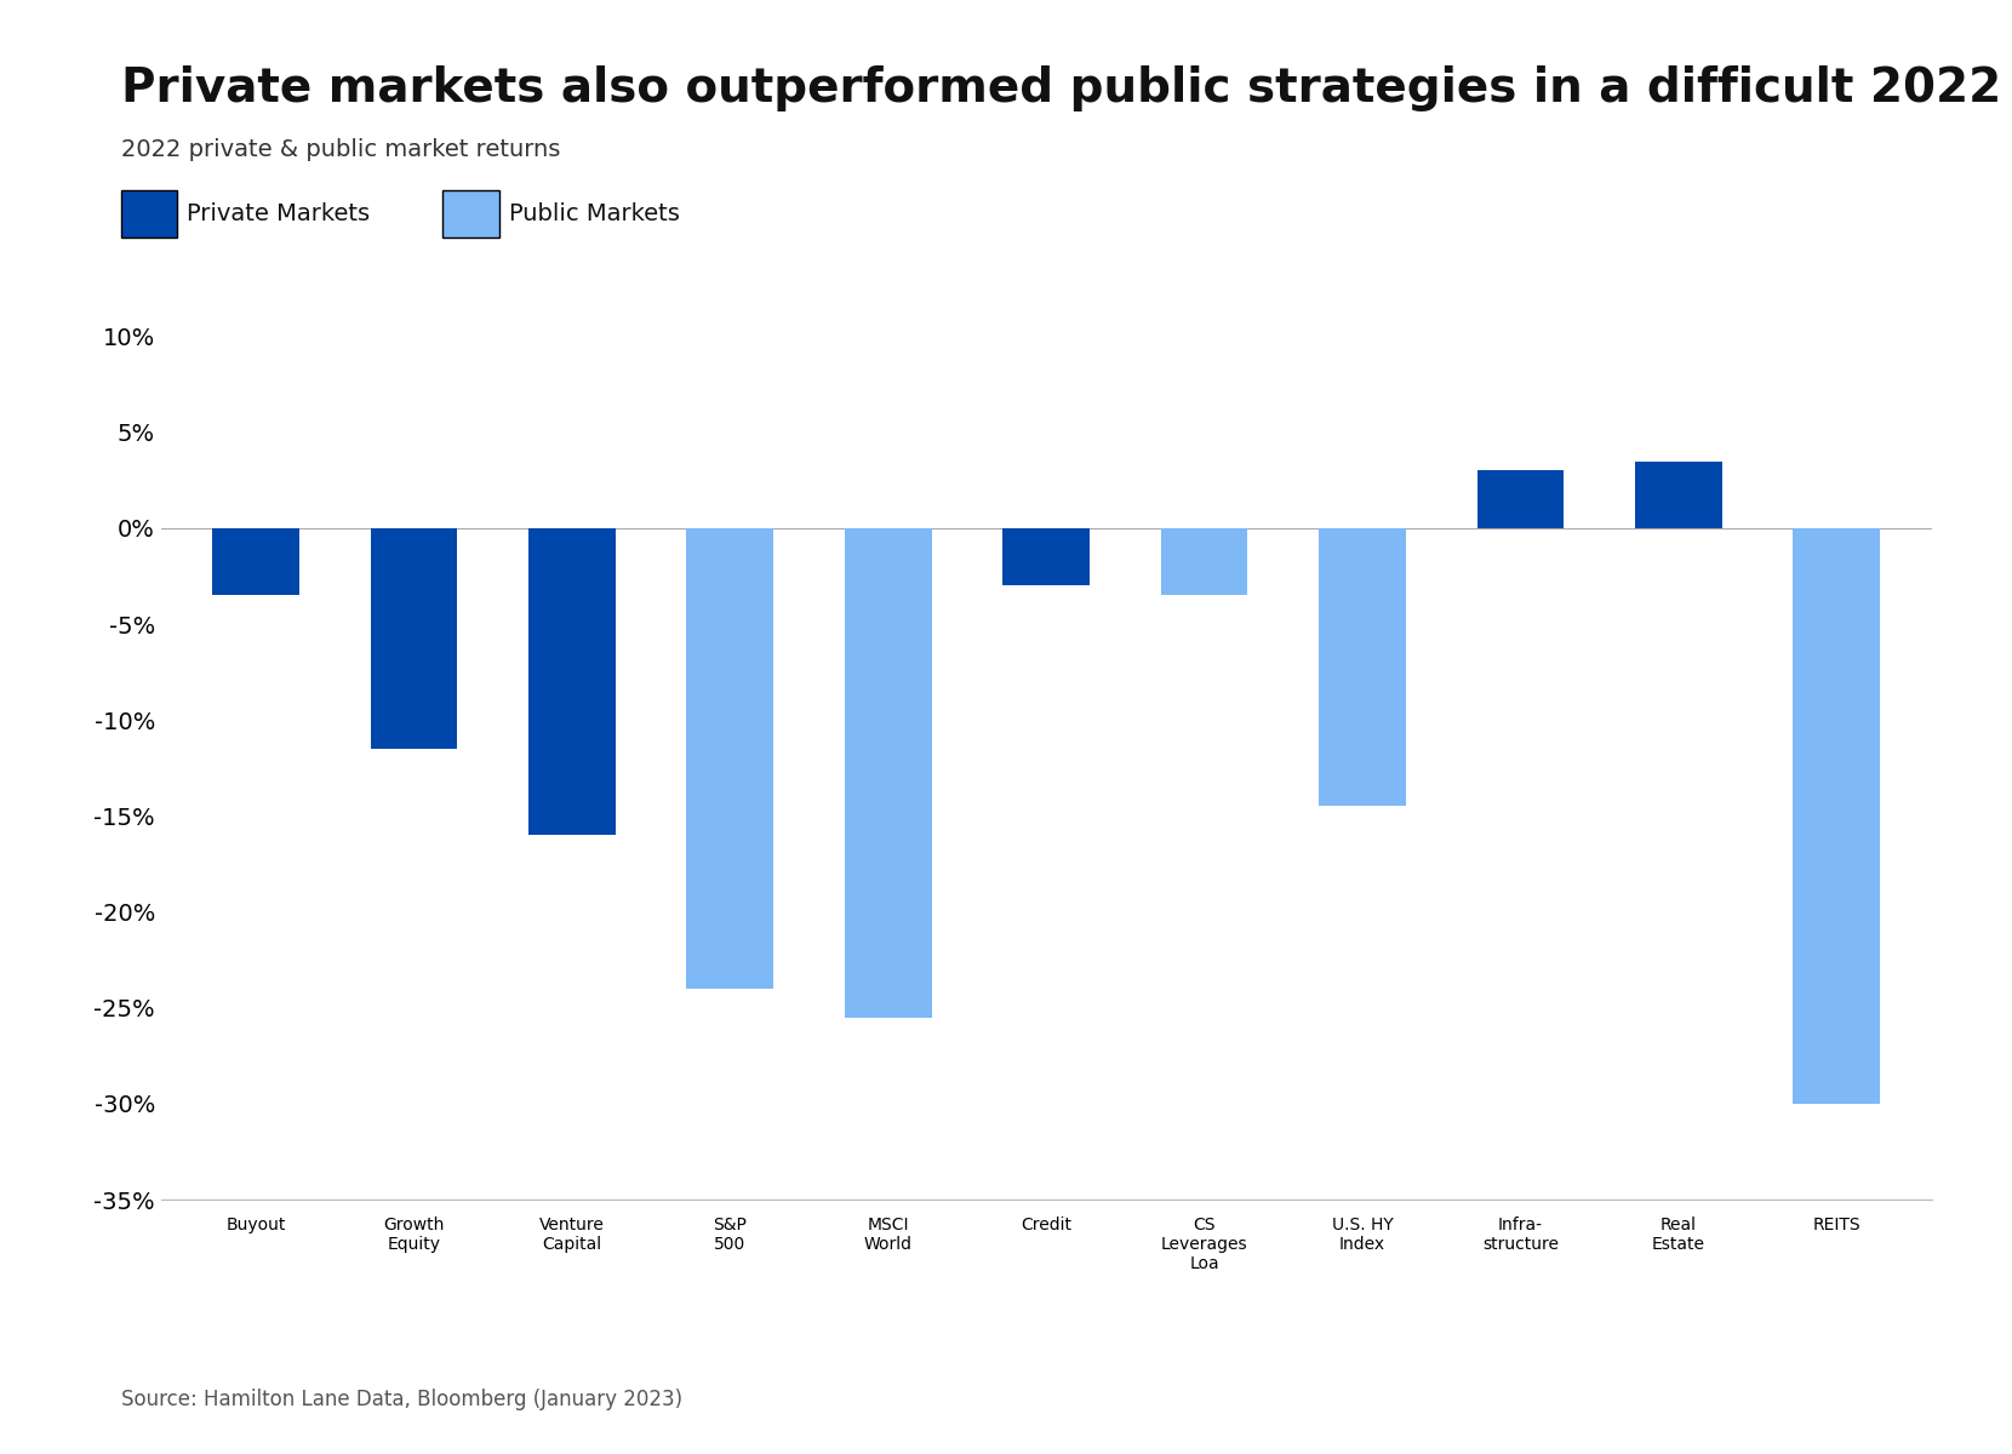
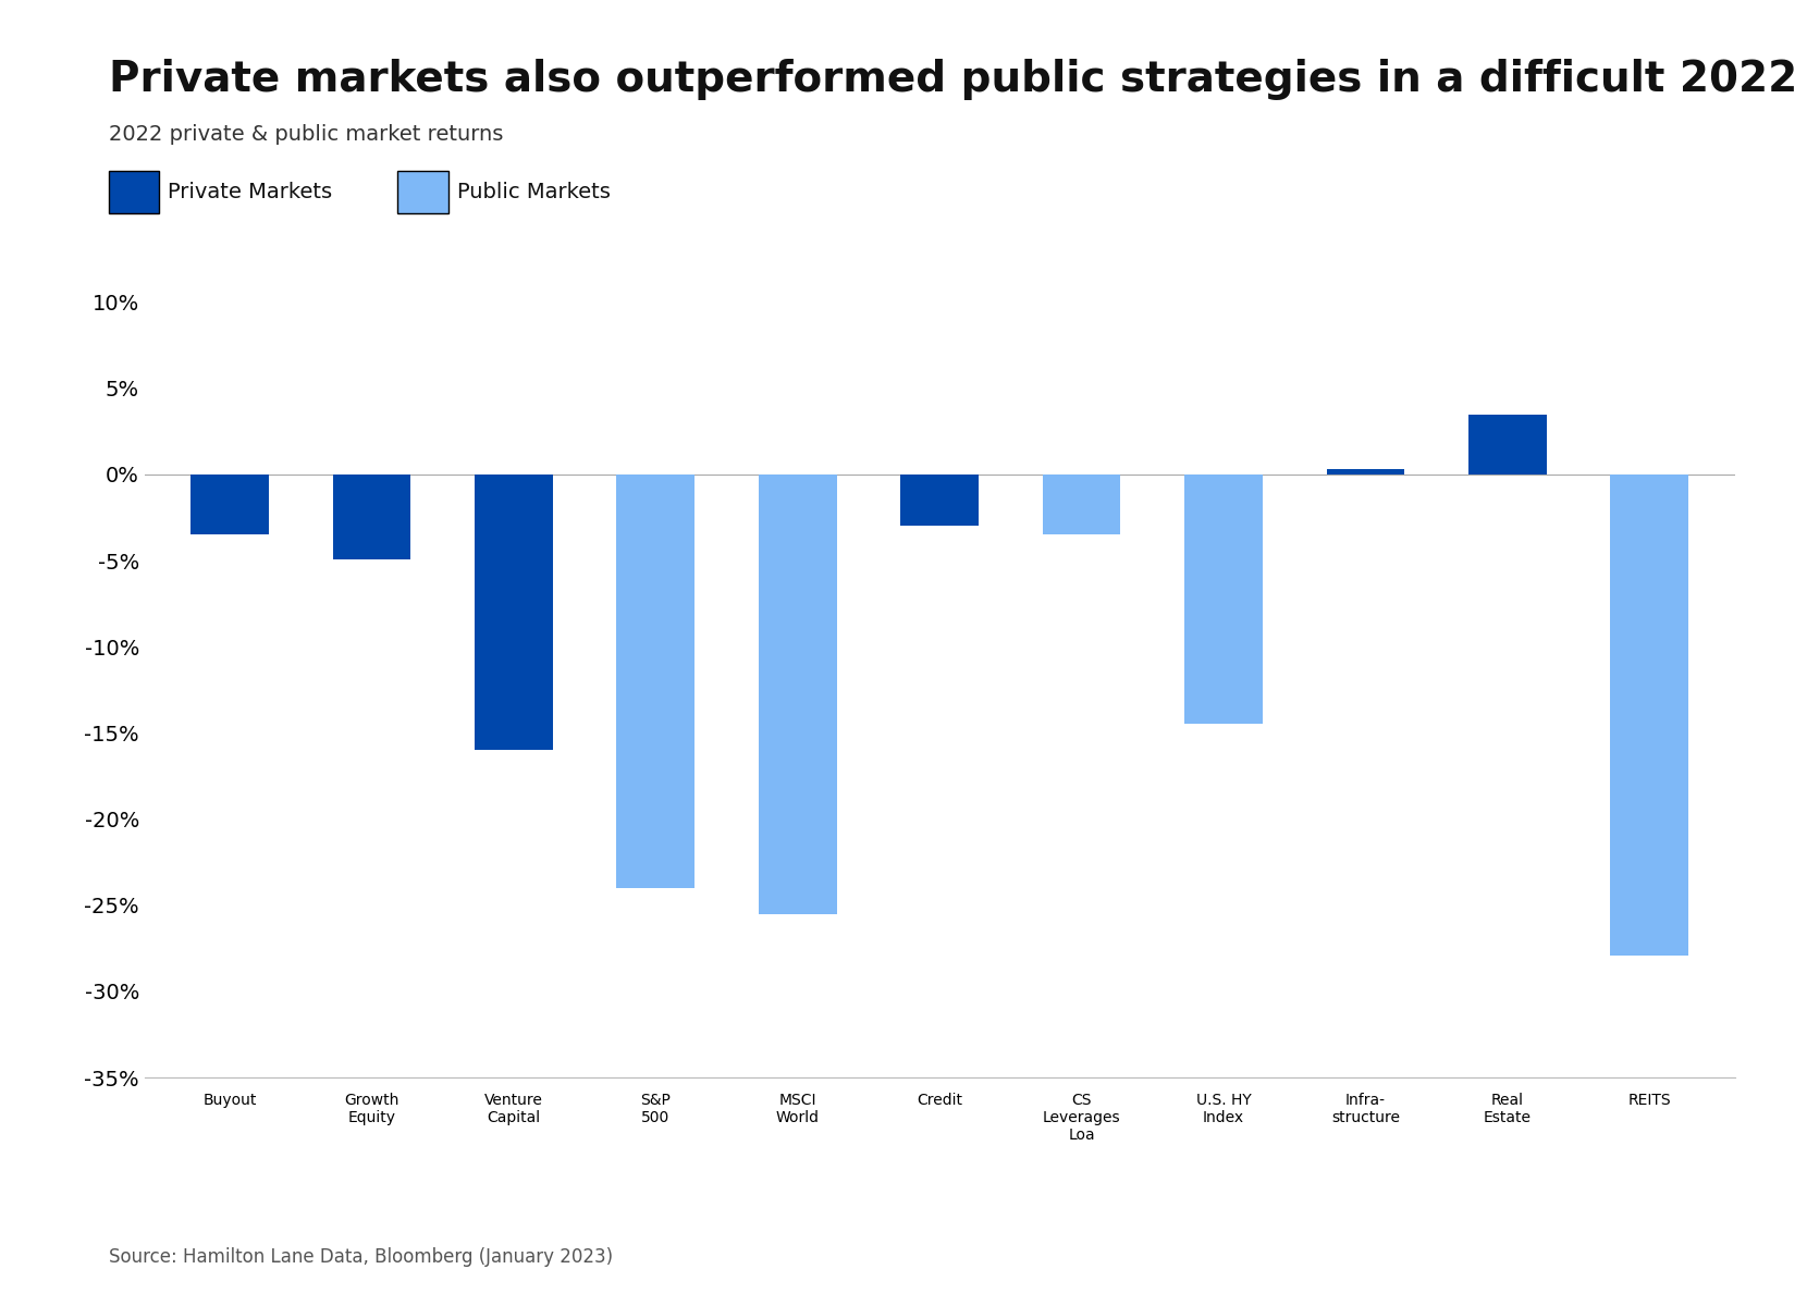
Growth Equity: -11.5% -> -4.9%
Infra- structure: 3.0% -> 0.3%
REITS: -30.0% -> -27.9%
